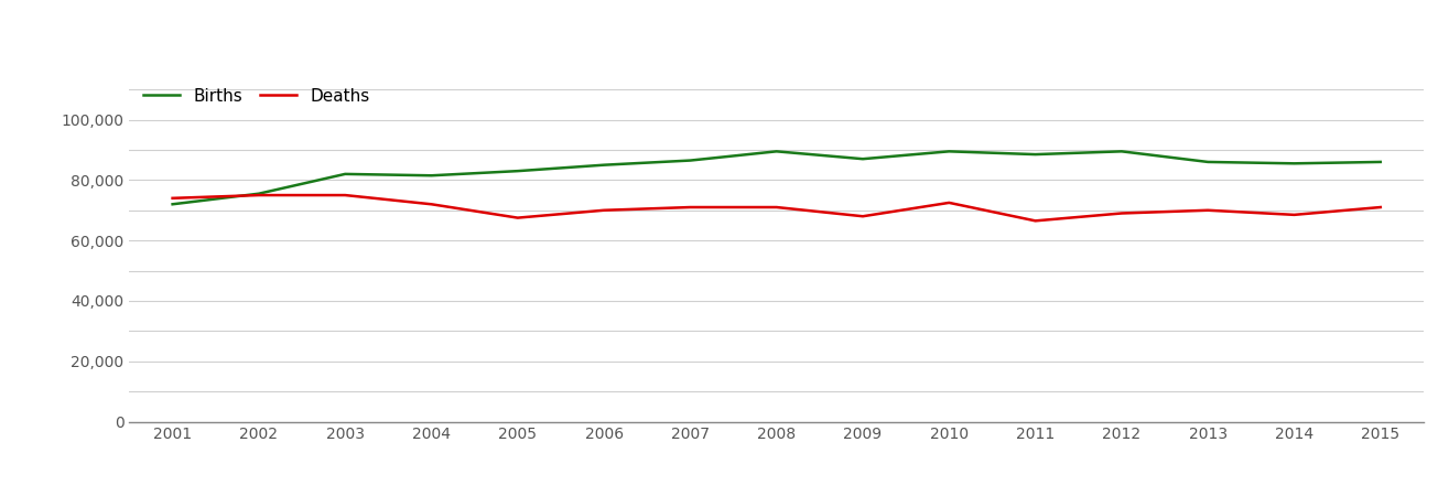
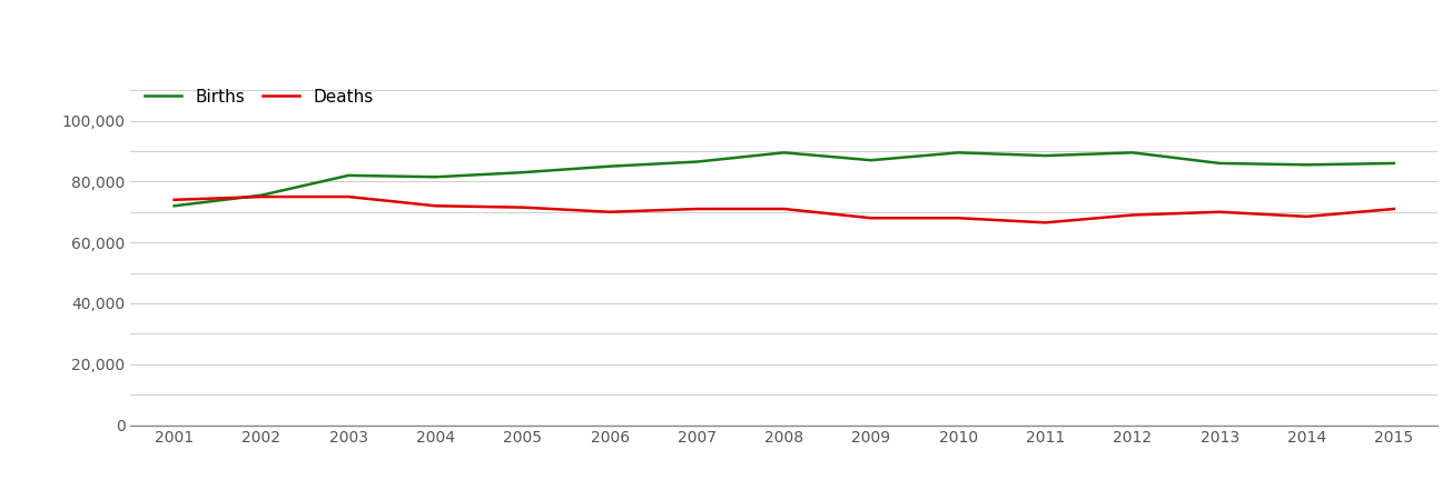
Deaths/2005: 67,500 -> 71,500
Deaths/2010: 72,500 -> 68,000
